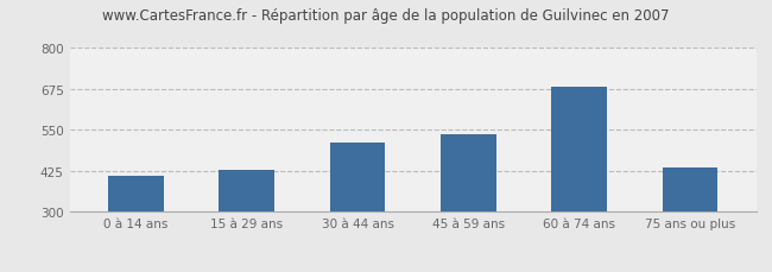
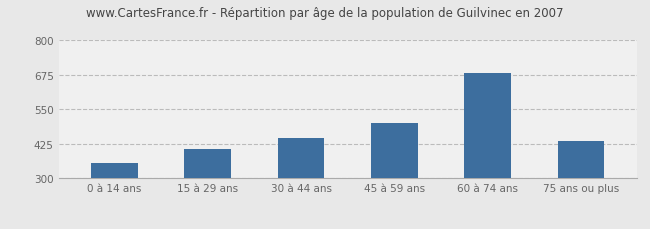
0 à 14 ans: 410 -> 355
15 à 29 ans: 428 -> 405
30 à 44 ans: 510 -> 445
45 à 59 ans: 537 -> 500
